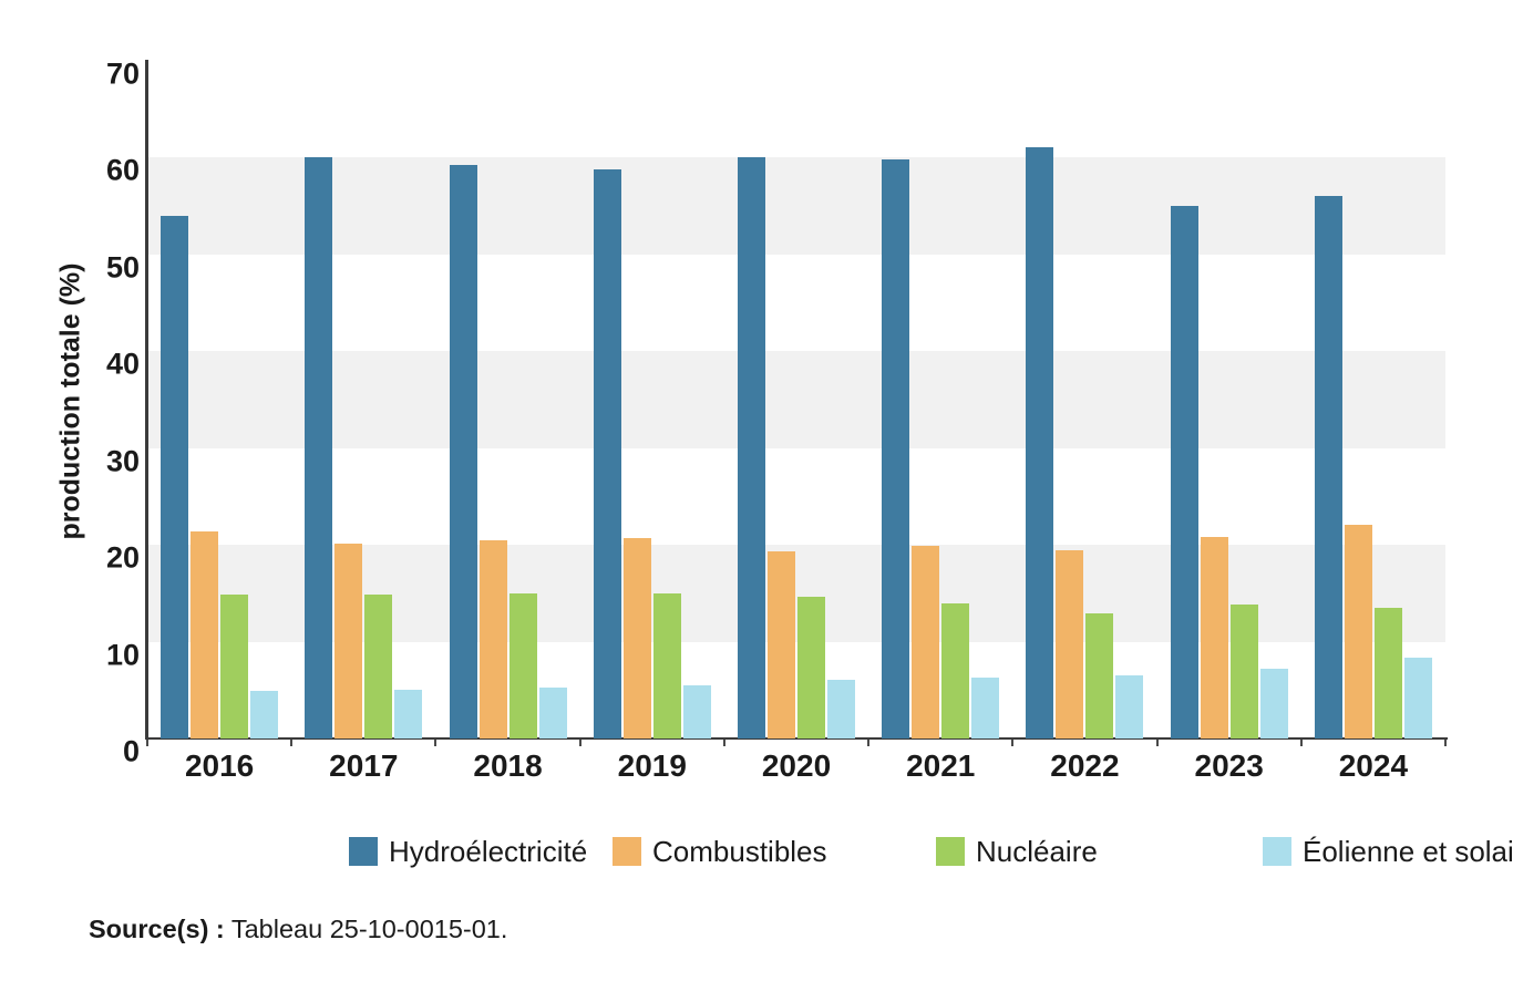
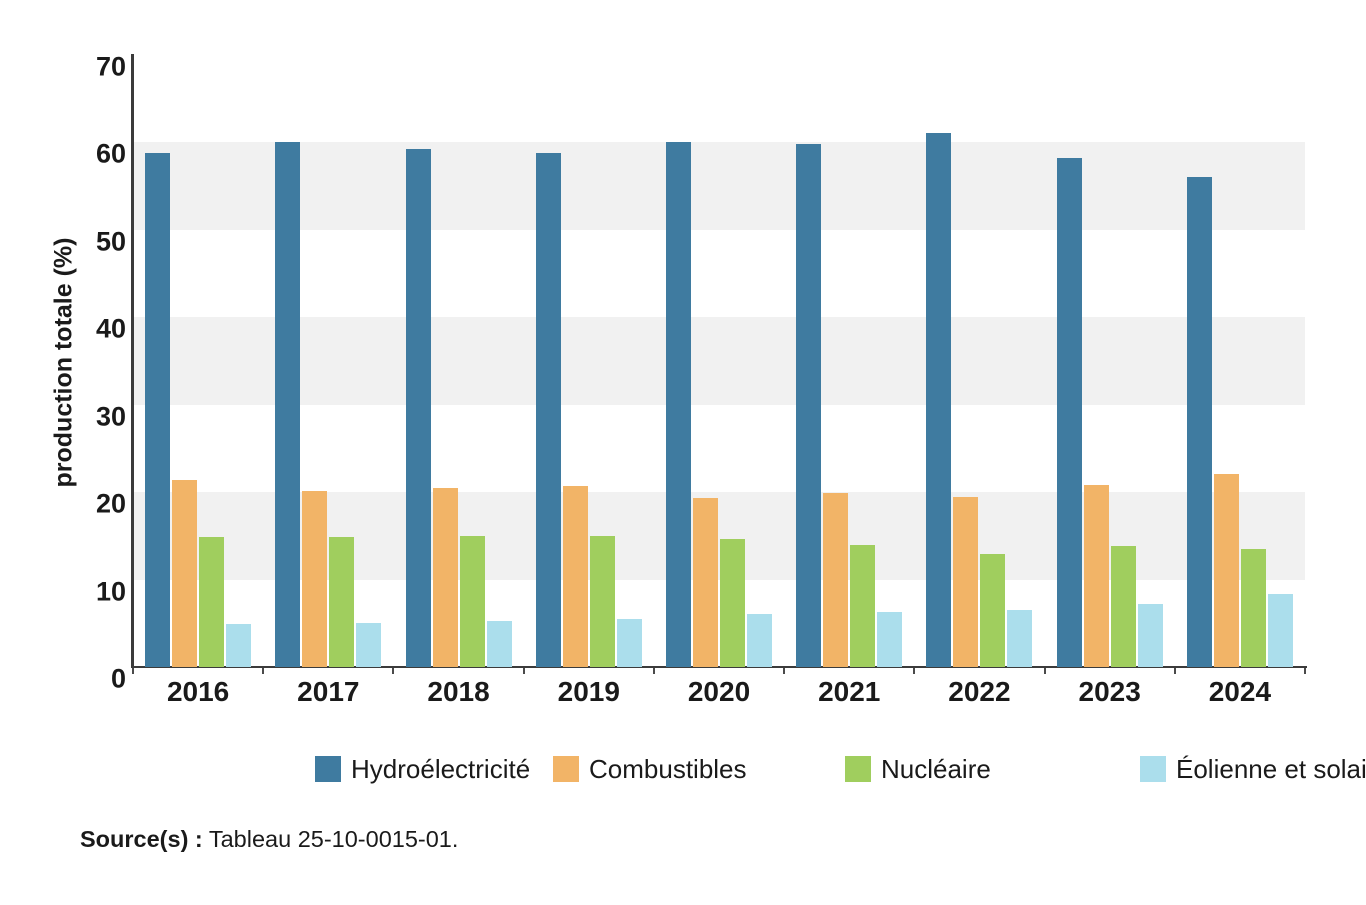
Hydroélectricité/2016: 54 -> 59
Hydroélectricité/2023: 55 -> 58
